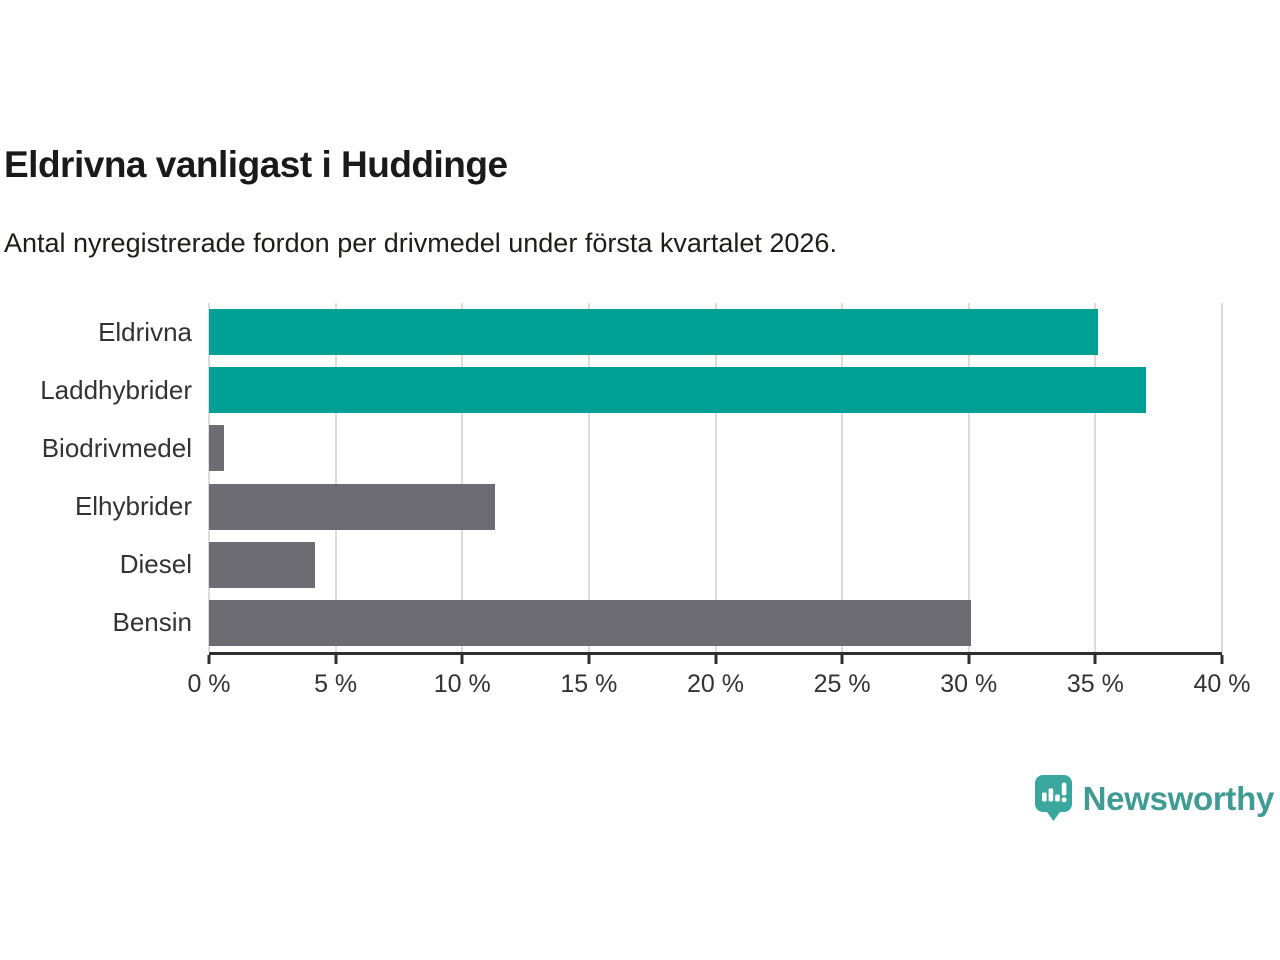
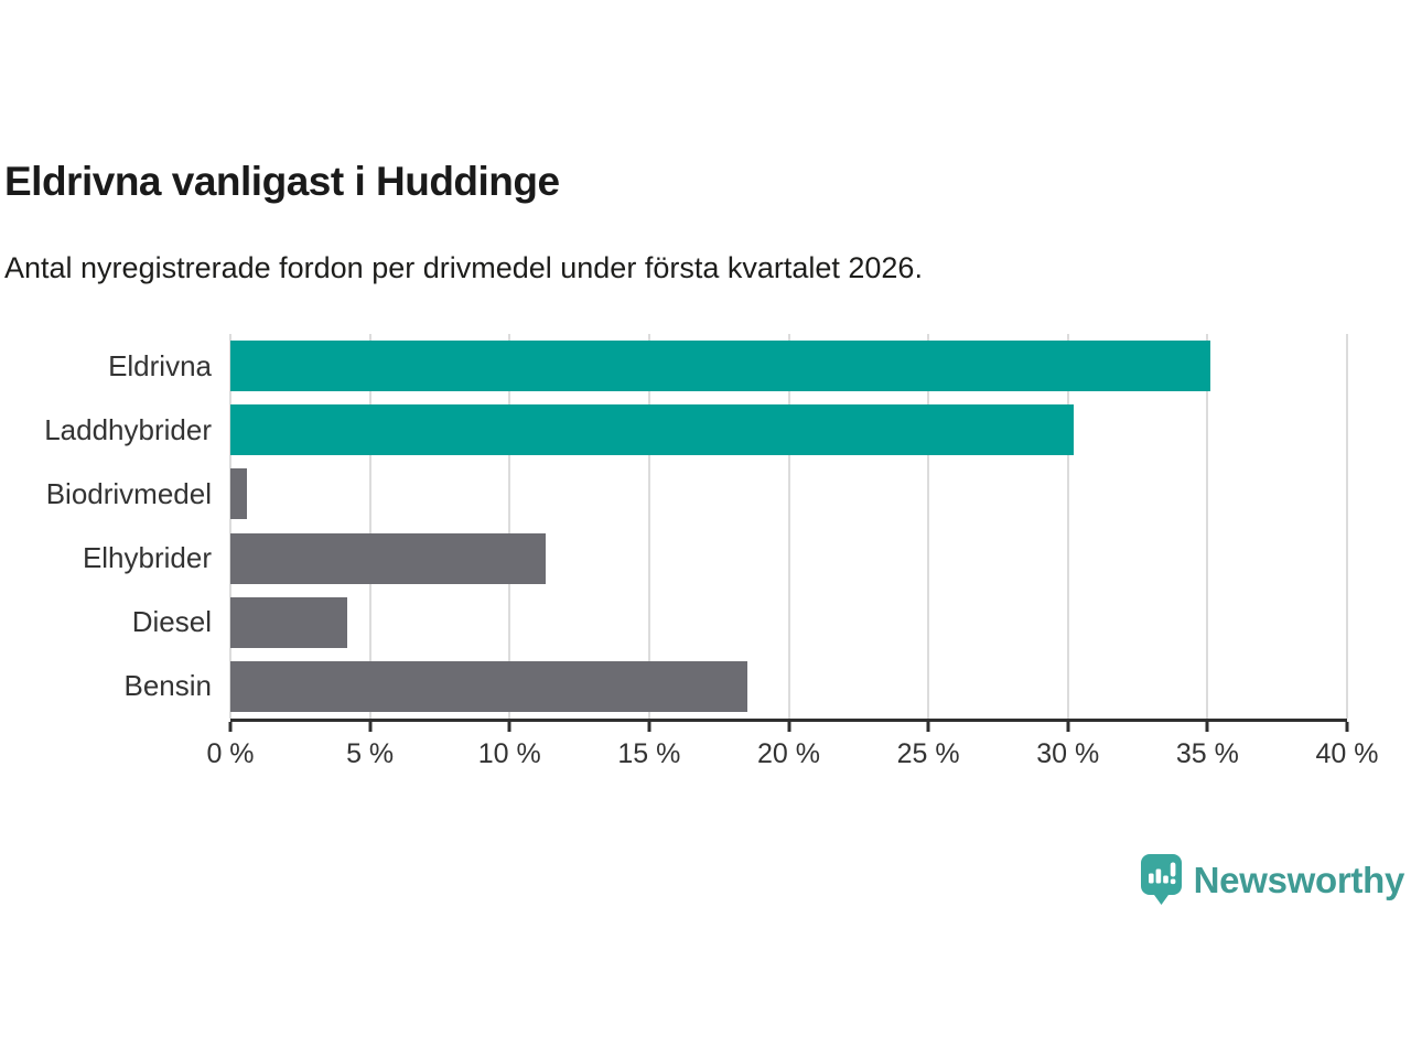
Laddhybrider: 37.0% -> 30.2%
Bensin: 30.1% -> 18.5%
